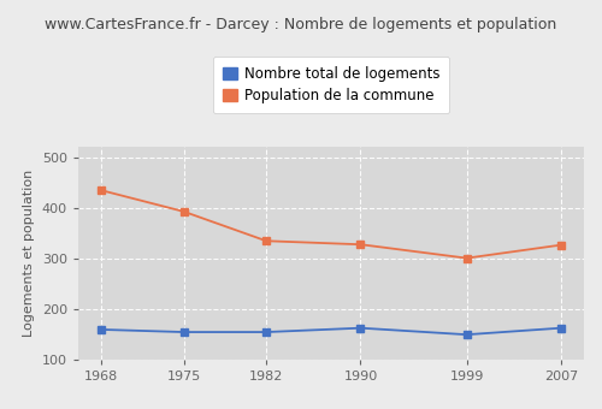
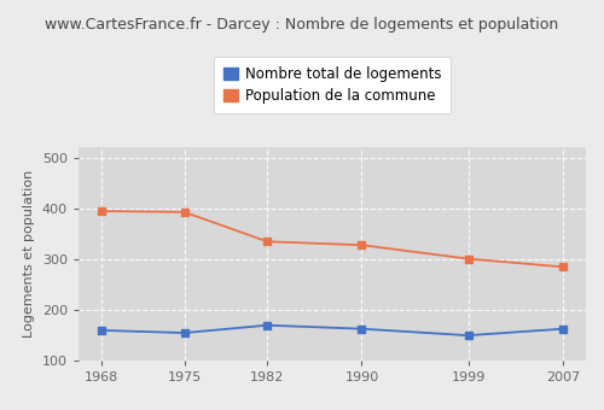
Population de la commune/1968: 435 -> 395
Nombre total de logements/1982: 155 -> 170
Population de la commune/2007: 327 -> 285
